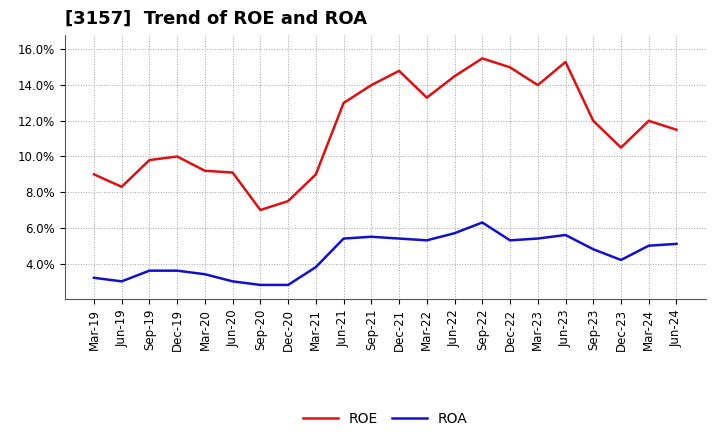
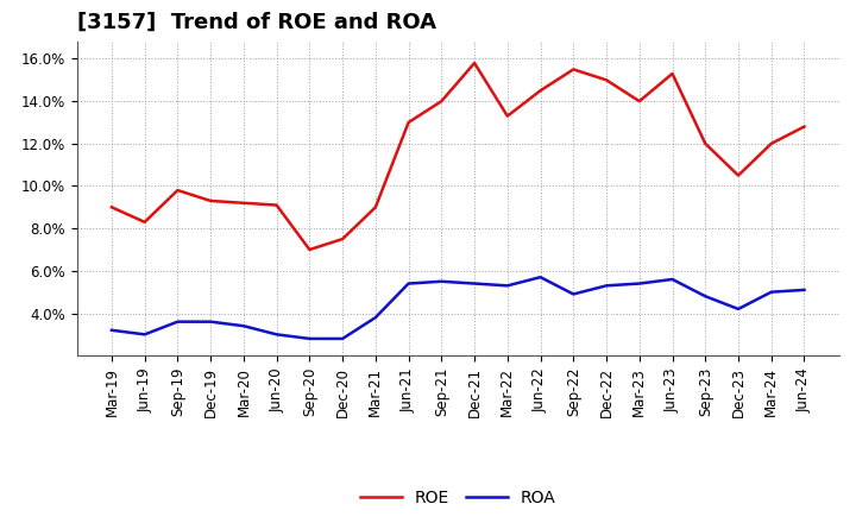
ROE/Dec-19: 10.0% -> 9.3%
ROE/Dec-21: 14.8% -> 15.8%
ROA/Sep-22: 6.3% -> 4.9%
ROE/Jun-24: 11.5% -> 12.8%
